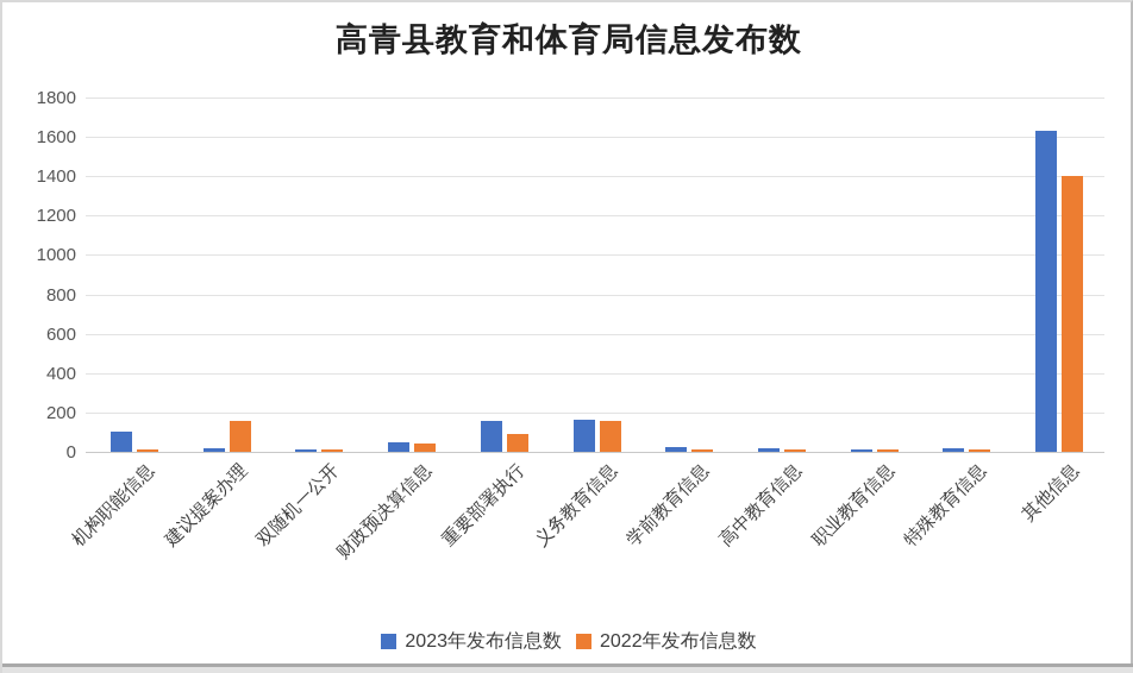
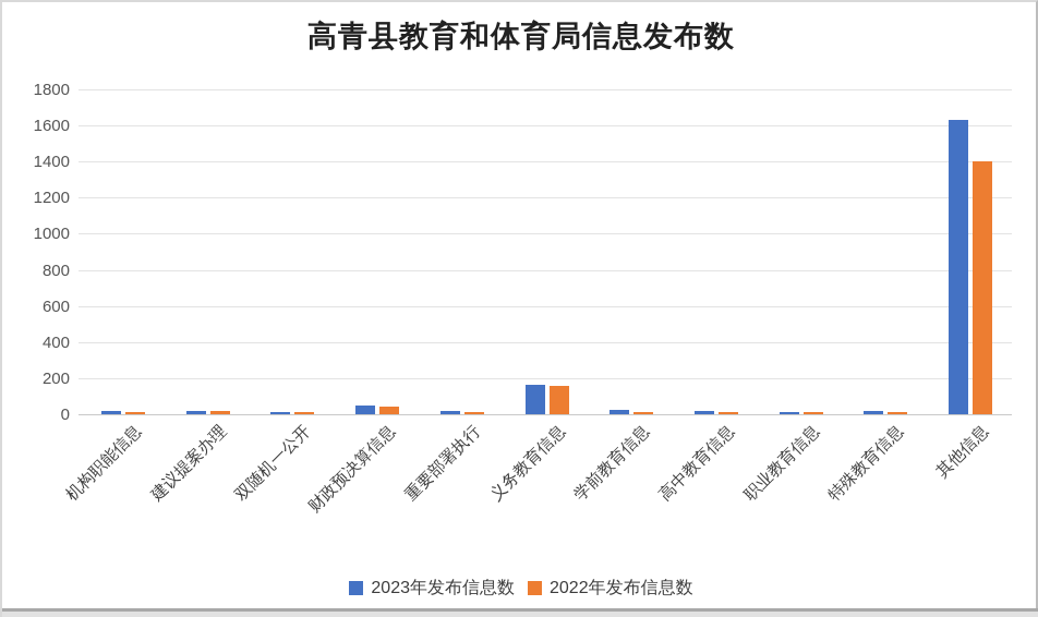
2023年发布信息数/机构职能信息: 100 -> 20
2022年发布信息数/建议提案办理: 160 -> 20
2023年发布信息数/重要部署执行: 160 -> 20
2022年发布信息数/重要部署执行: 90 -> 10
